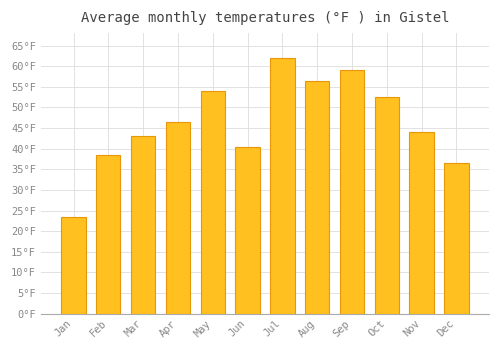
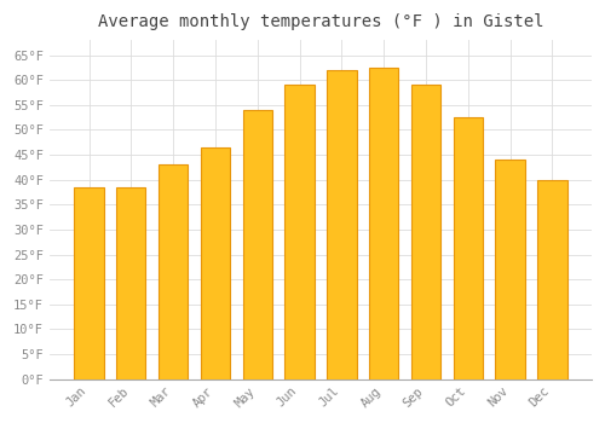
Jan: 23.5°F -> 38.5°F
Jun: 40.5°F -> 59.0°F
Aug: 56.5°F -> 62.5°F
Dec: 36.5°F -> 40.0°F
